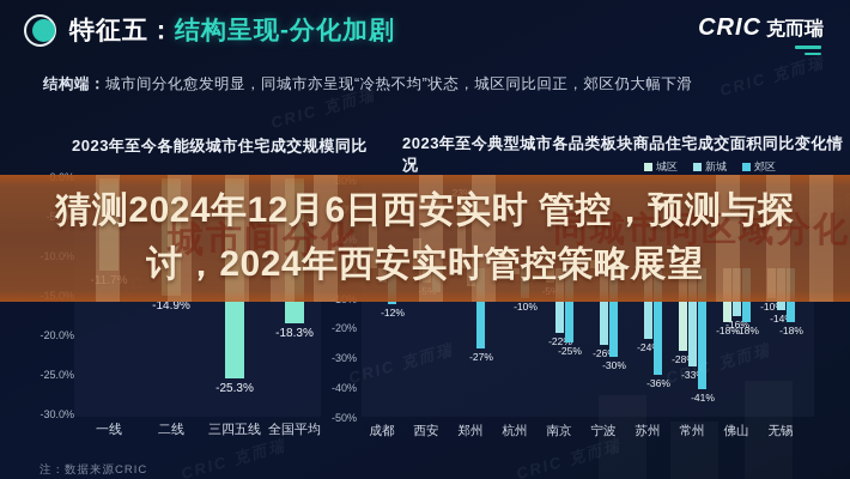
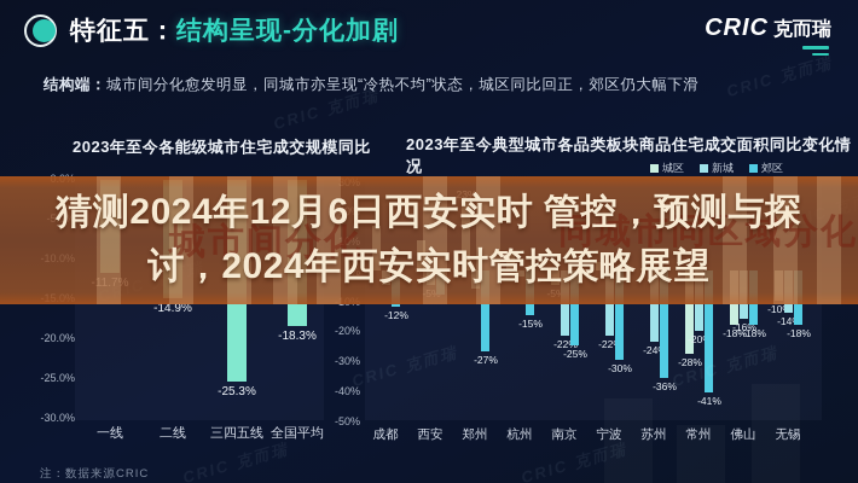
2023年至今典型城市各品类板块商品住宅成交面积同比变化情况/郊区/杭州: -10% -> -15%
2023年至今典型城市各品类板块商品住宅成交面积同比变化情况/新城/宁波: -26% -> -22%
2023年至今典型城市各品类板块商品住宅成交面积同比变化情况/新城/常州: -33% -> -20%
